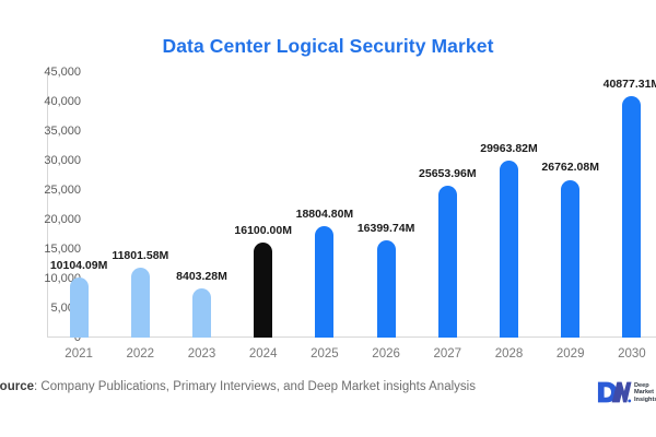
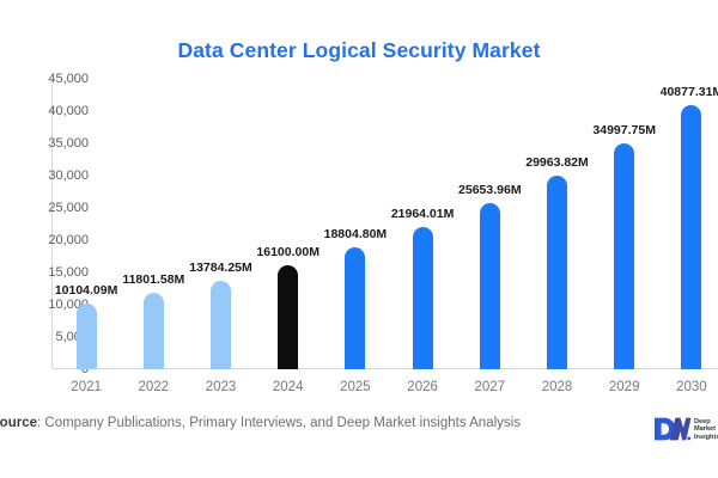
2023: 8403.28M -> 13784.25M
2026: 16399.74M -> 21964.01M
2029: 26762.08M -> 34997.75M
